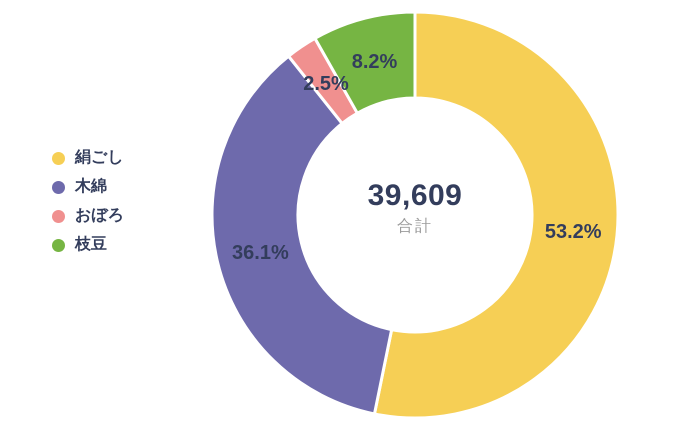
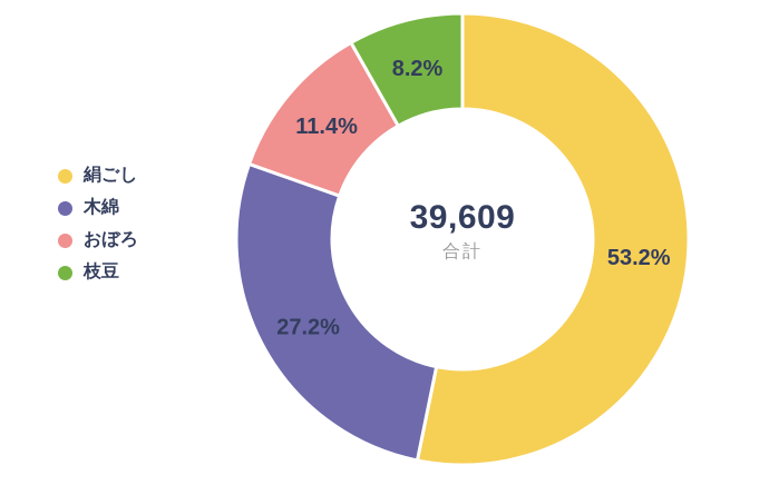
木綿: 36.1% -> 27.2%
おぼろ: 2.5% -> 11.4%
